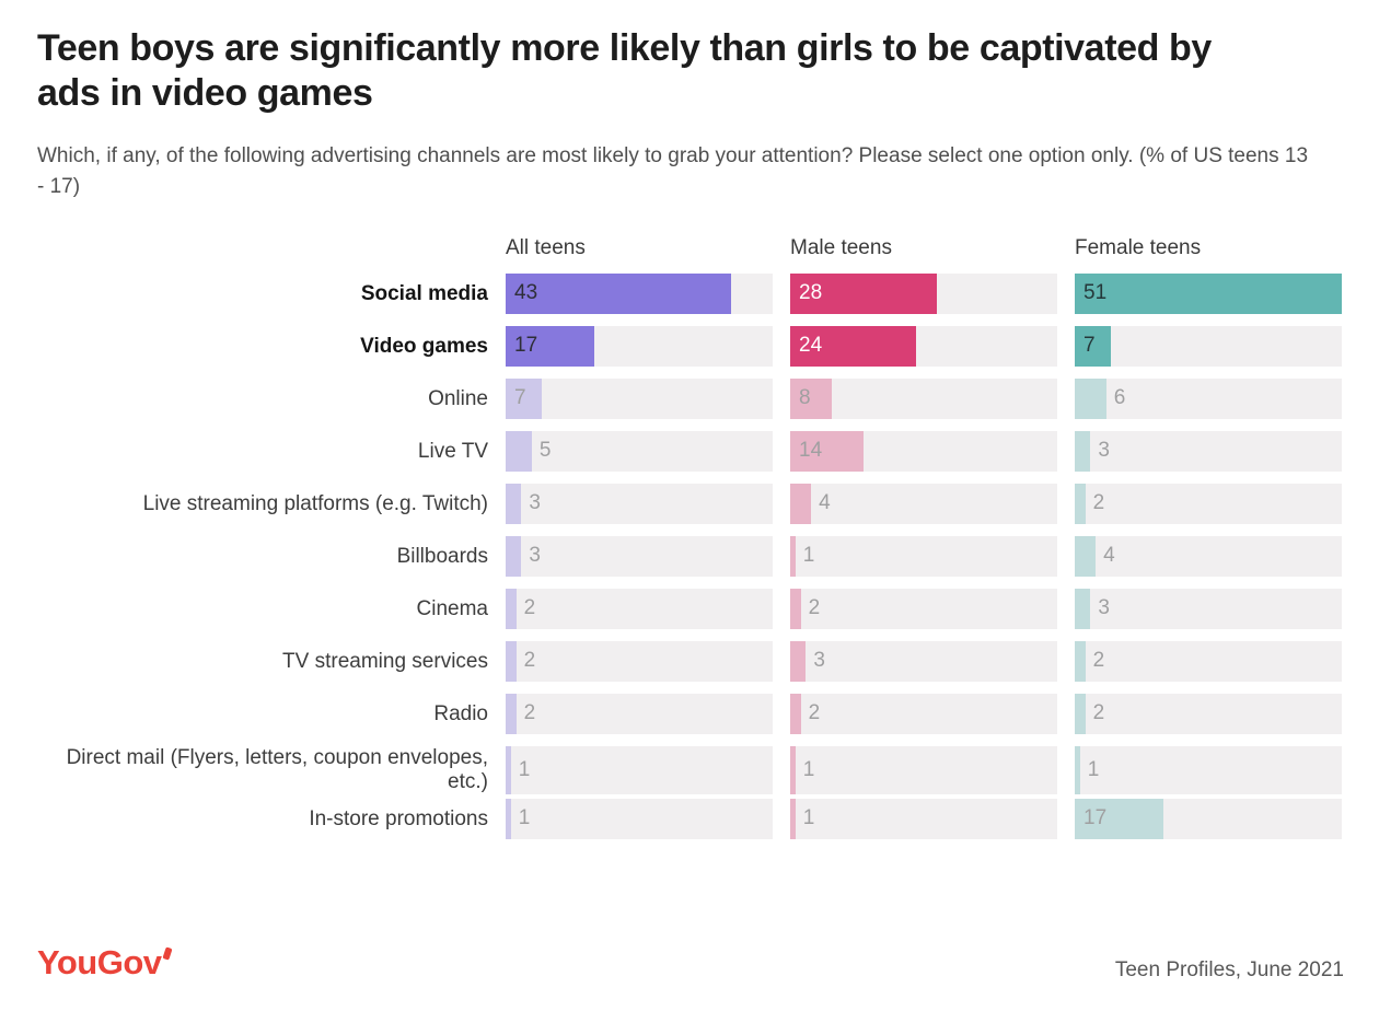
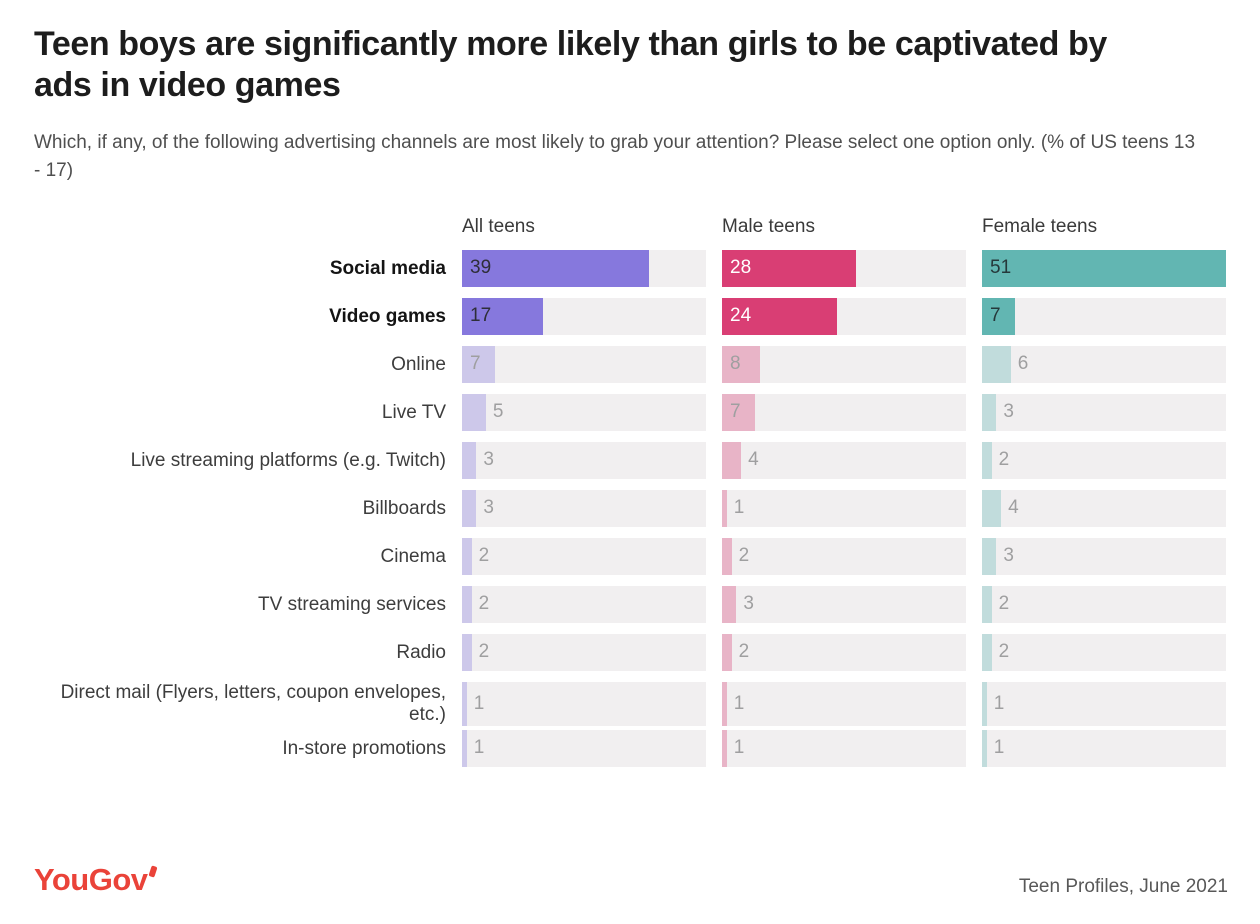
All teens/Social media: 43 -> 39
Male teens/Live TV: 14 -> 7
Female teens/In-store promotions: 17 -> 1
